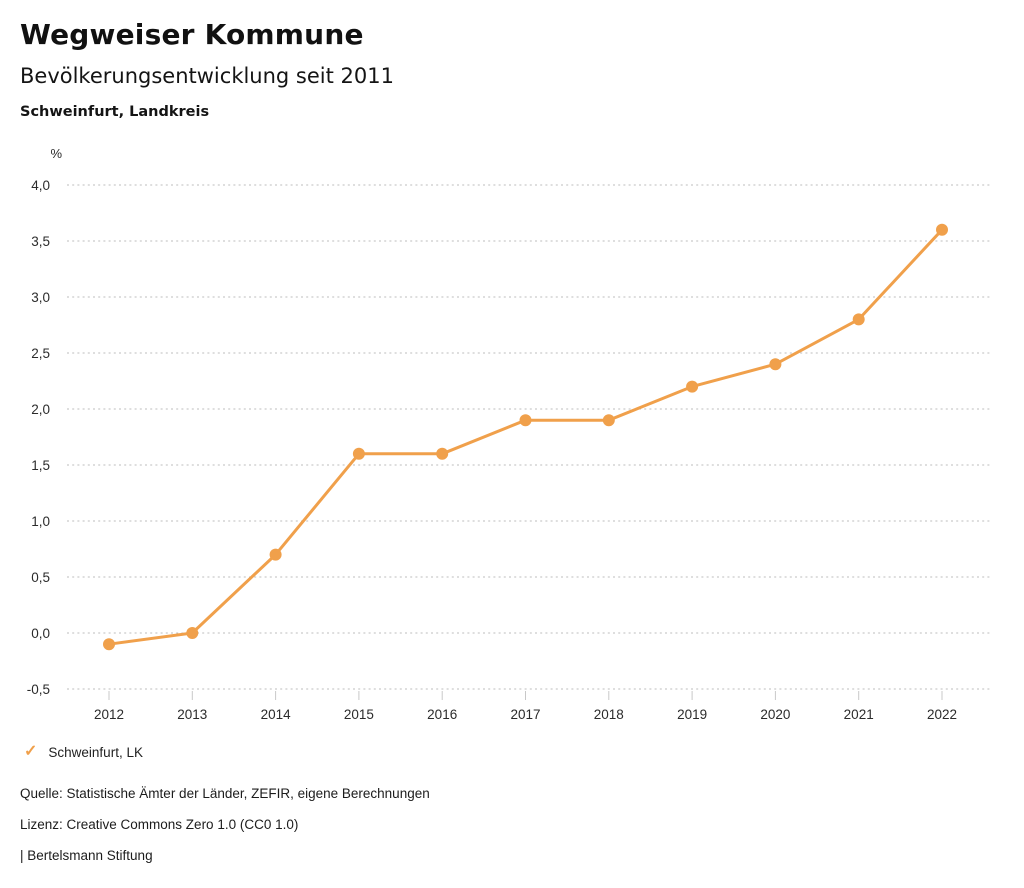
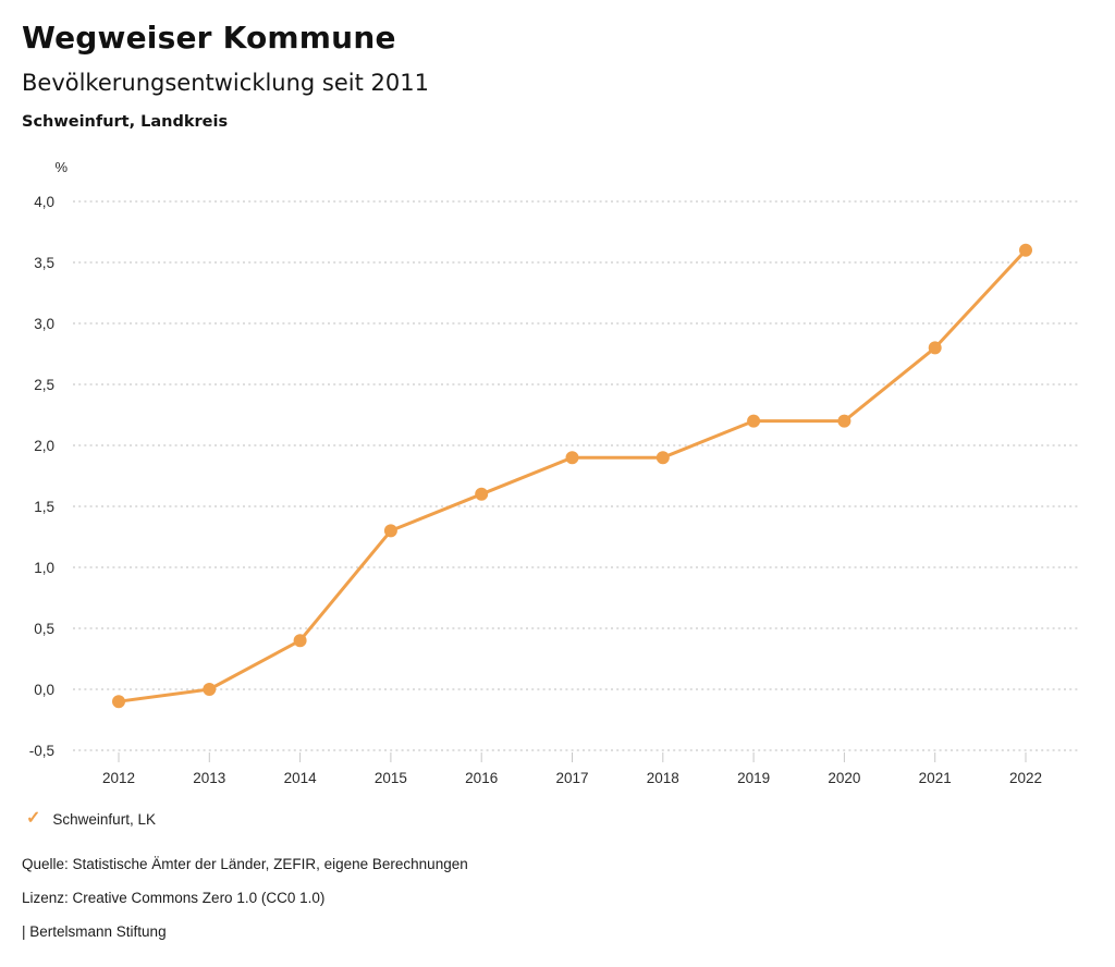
2014: 0,7 -> 0,4
2015: 1,6 -> 1,3
2020: 2,4 -> 2,2
